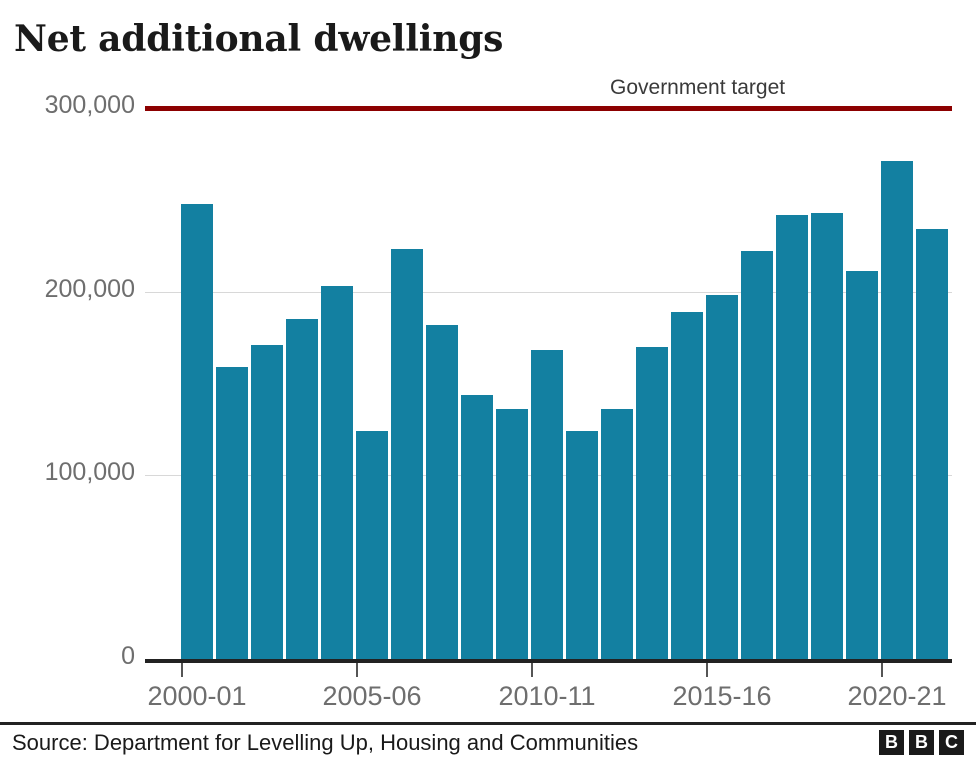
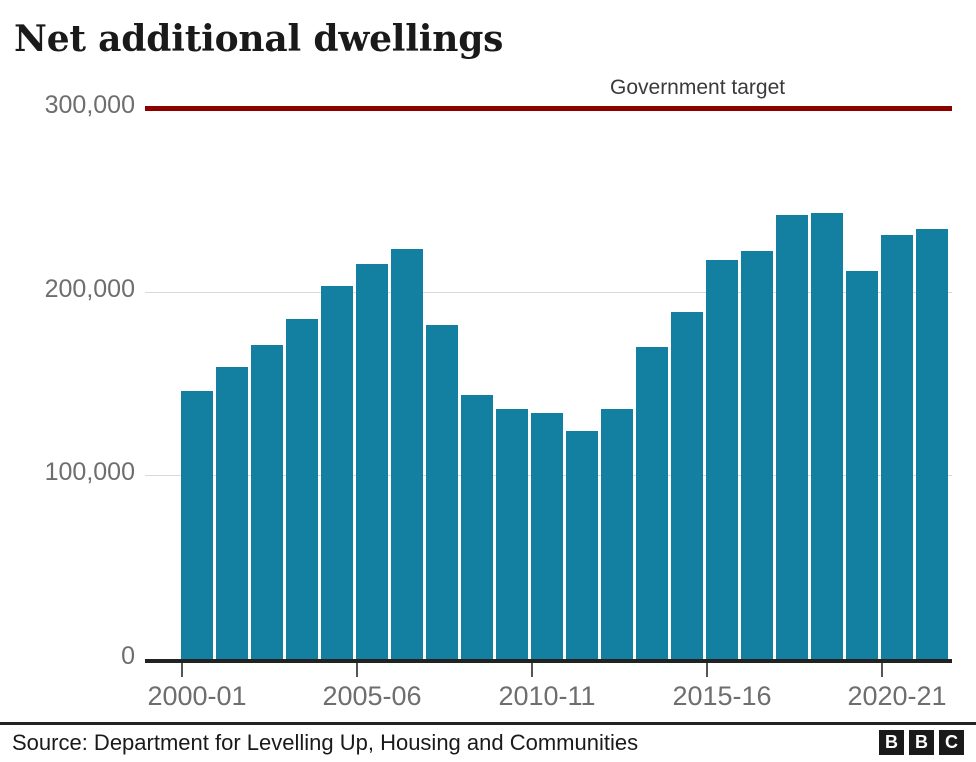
2000-01: 248000 -> 146000
2005-06: 124000 -> 215000
2010-11: 168000 -> 134000
2015-16: 198000 -> 217000
2020-21: 271000 -> 231000
